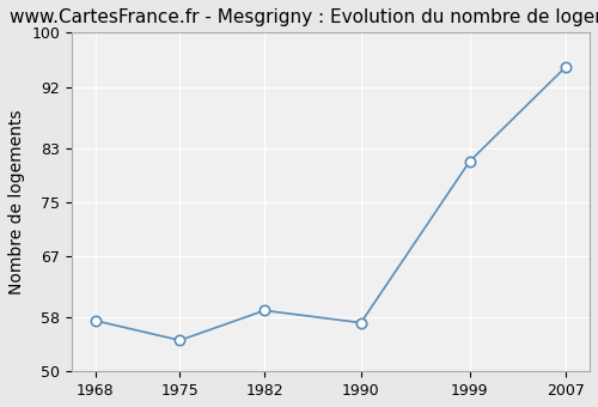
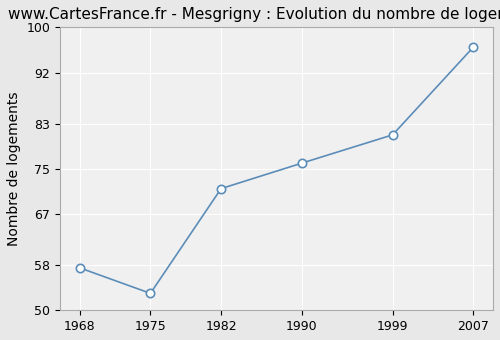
1975: 54.6 -> 53.0
1982: 59.0 -> 71.5
1990: 57.2 -> 76.0
2007: 95.0 -> 96.5
